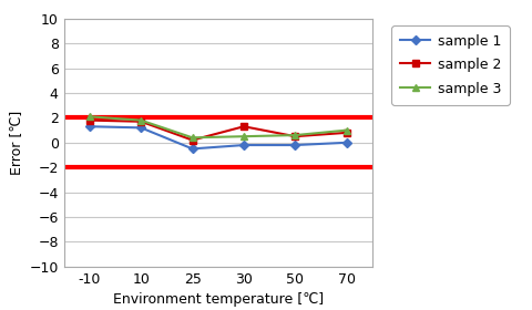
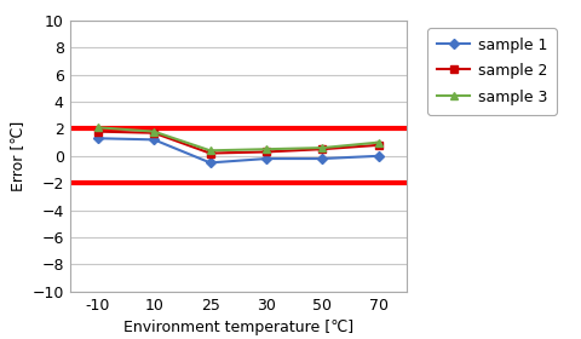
sample 2/30: 1.3 -> 0.3
